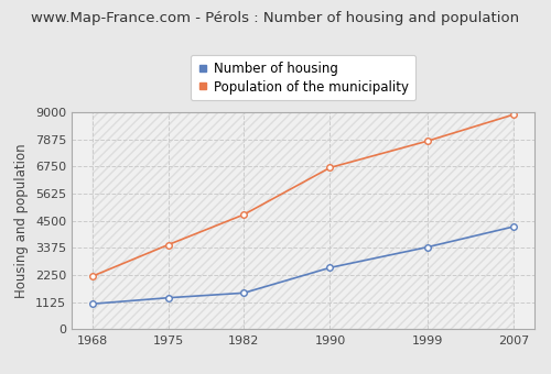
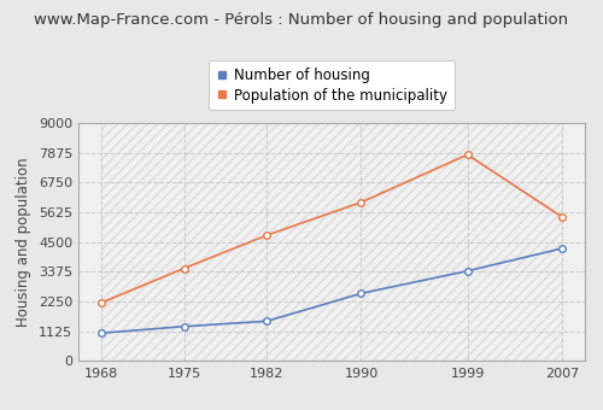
Population of the municipality/1990: 6700 -> 6000
Population of the municipality/2007: 8900 -> 5450
